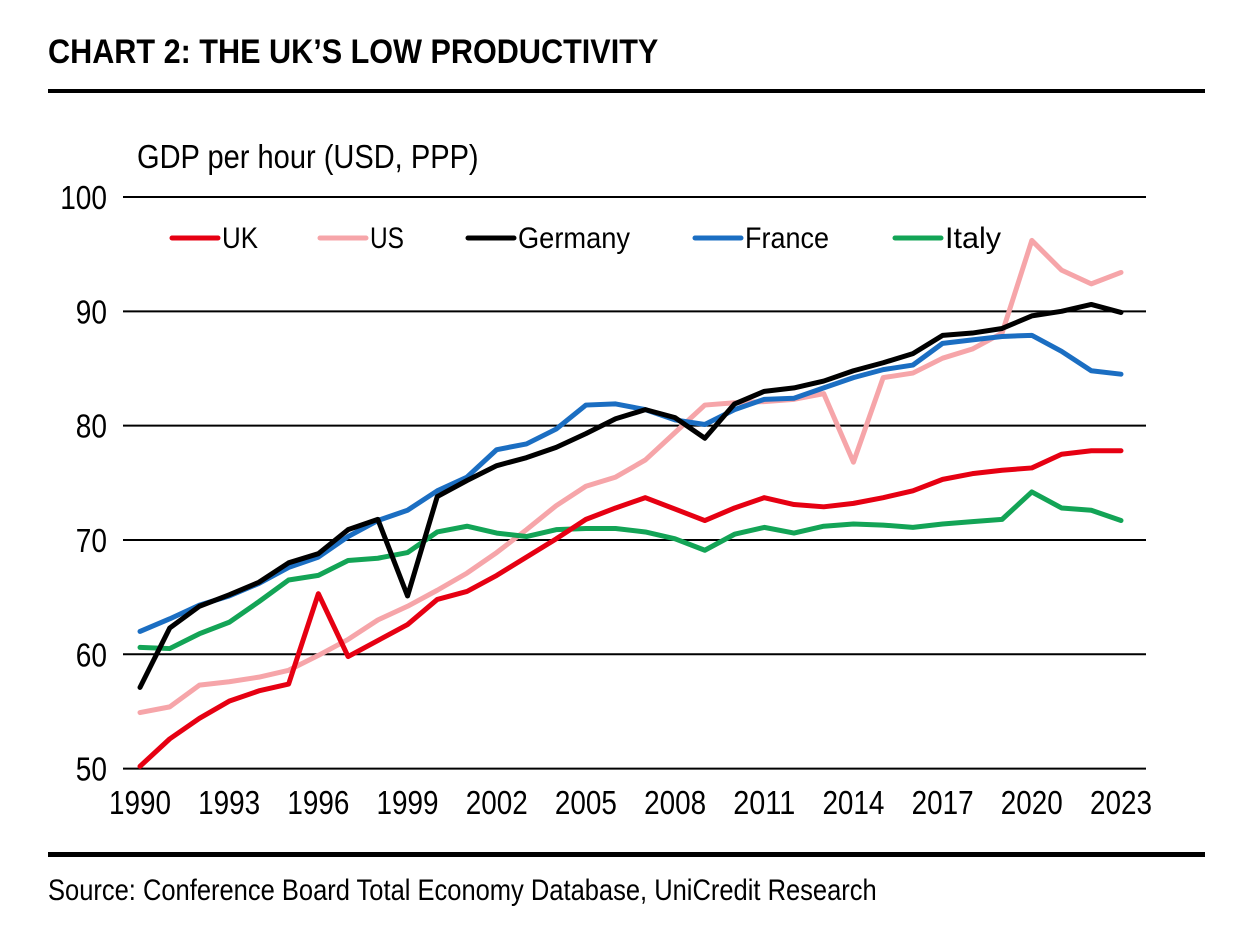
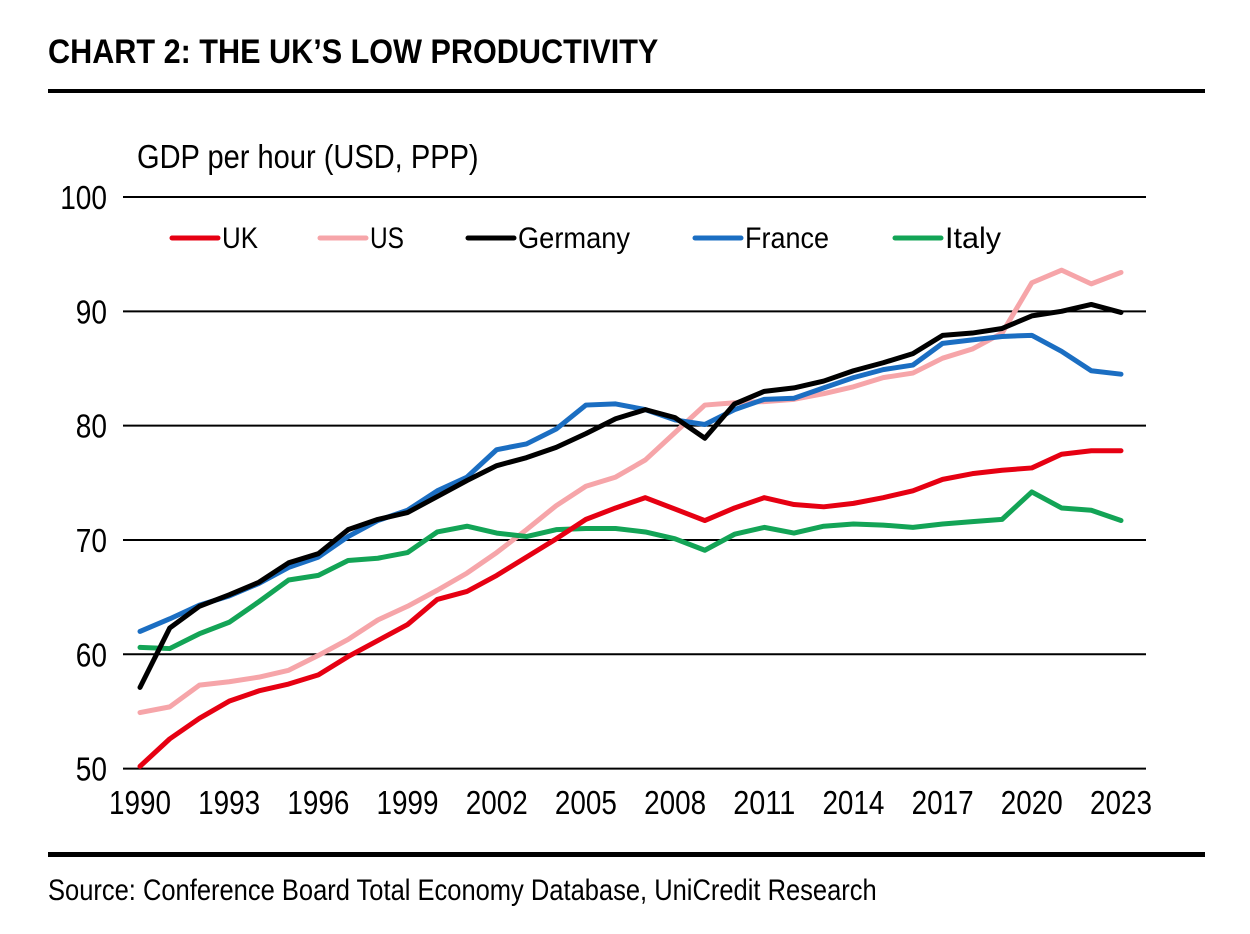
UK/1996: 65.3 -> 58.2
Germany/1999: 65.1 -> 72.4
US/2014: 76.8 -> 83.4
US/2020: 96.2 -> 92.5
